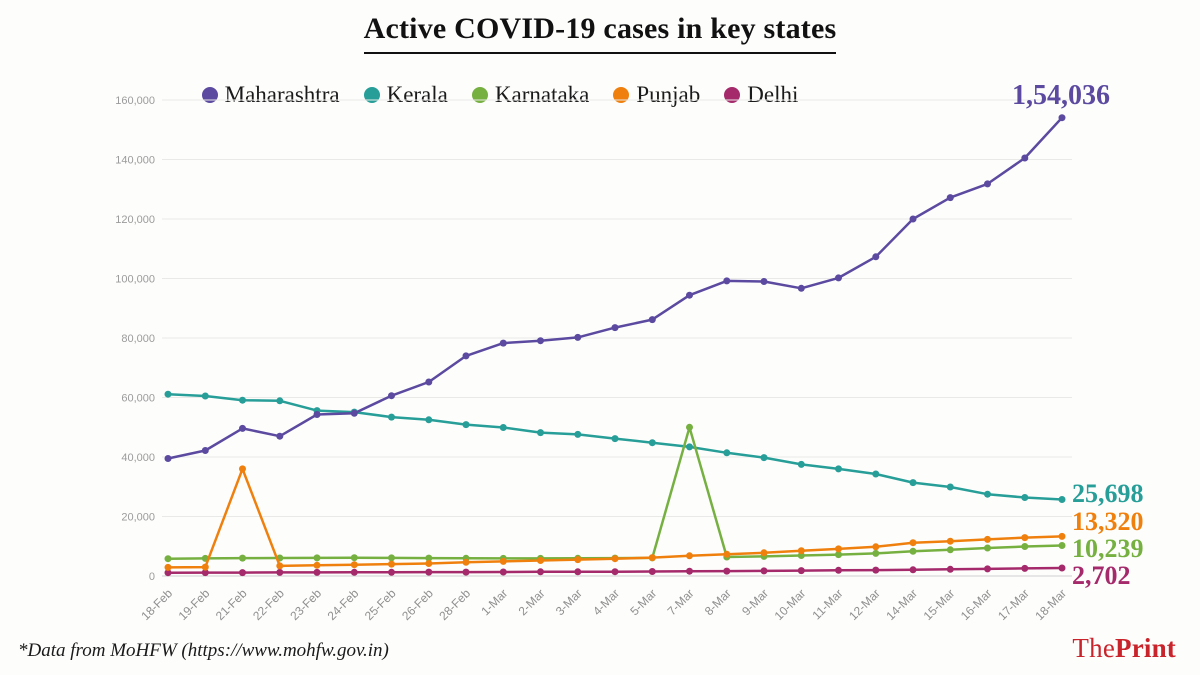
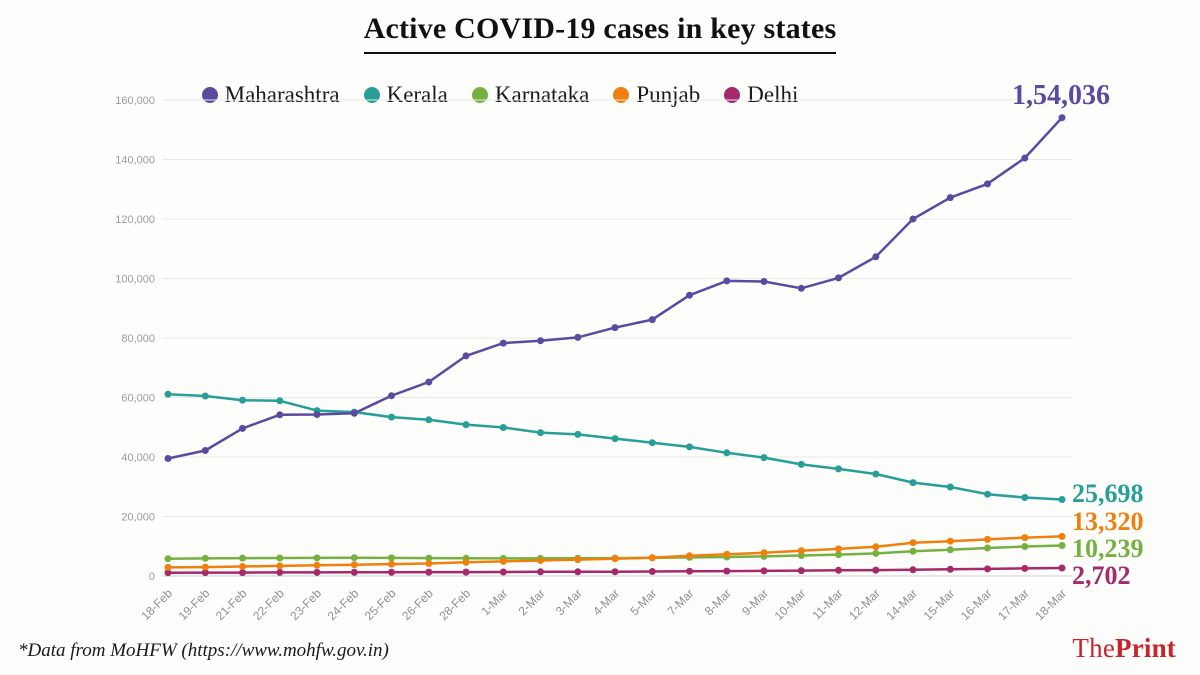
Punjab/21-Feb: 36000 -> 3000
Maharashtra/22-Feb: 47000 -> 54000
Karnataka/7-Mar: 50000 -> 6000
